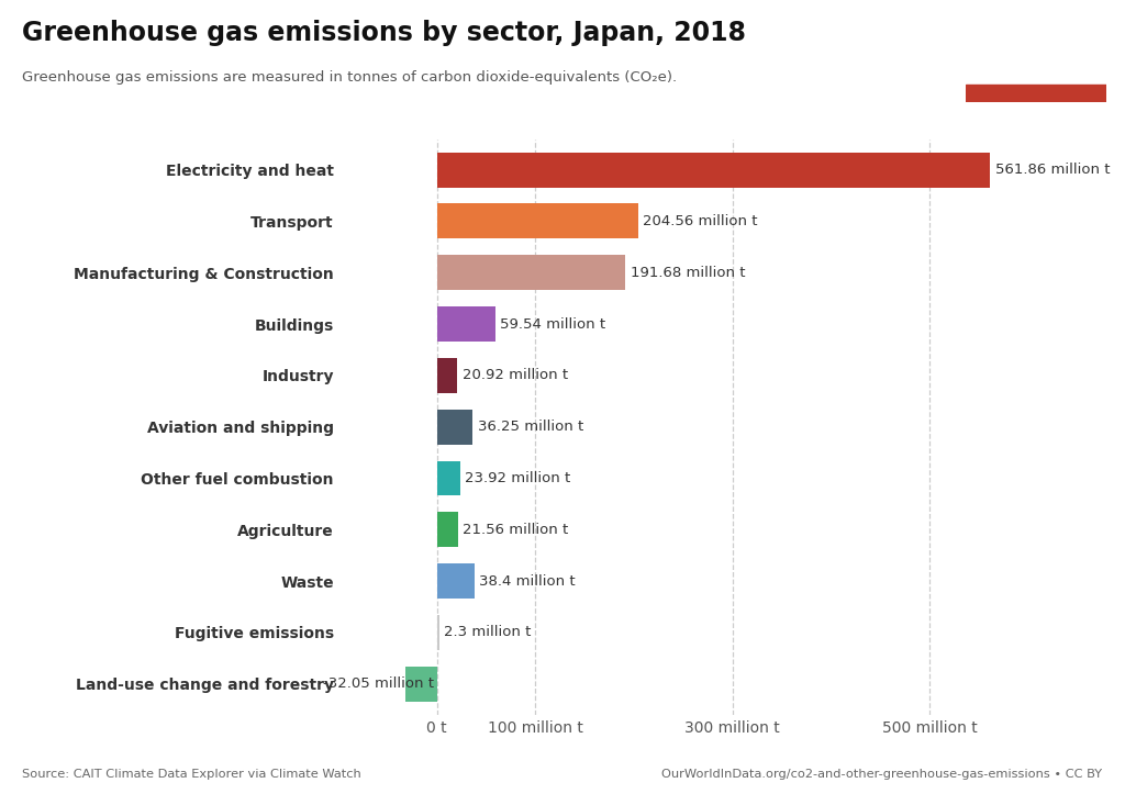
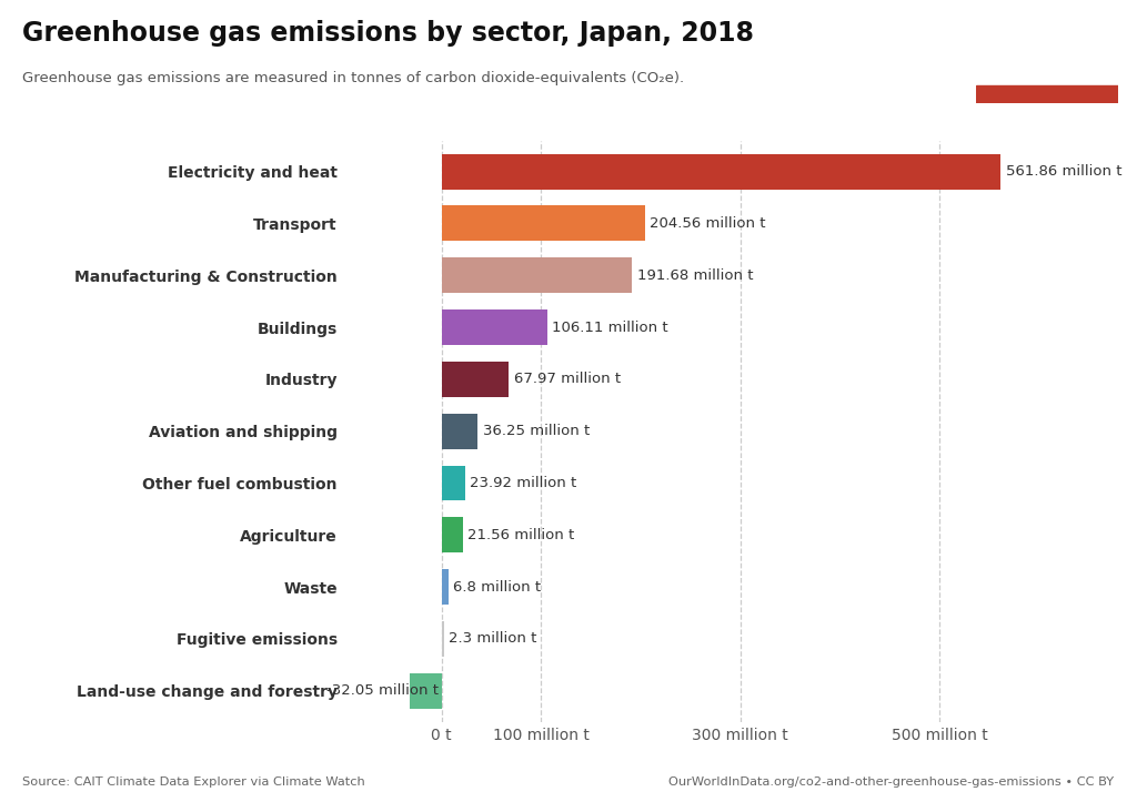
Buildings: 59.54 -> 106.11
Industry: 20.92 -> 67.97
Waste: 38.4 -> 6.8
